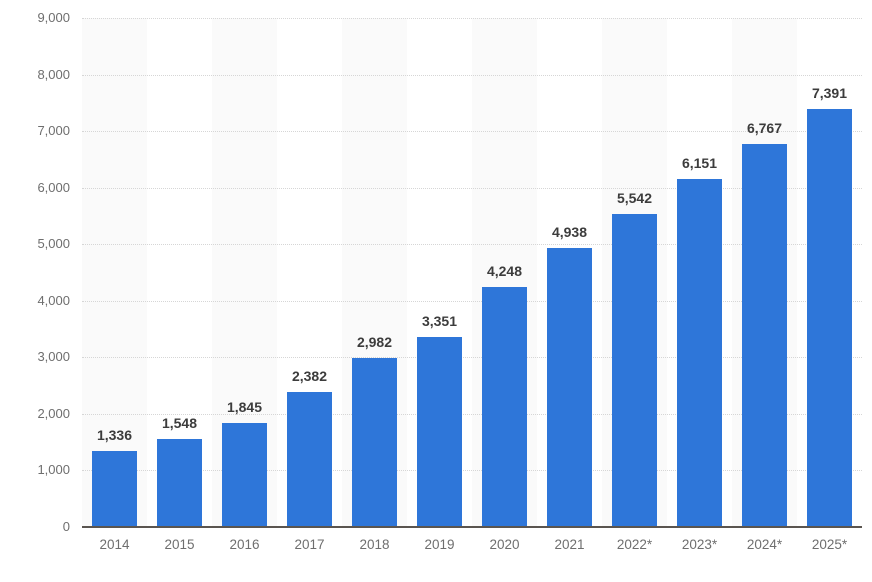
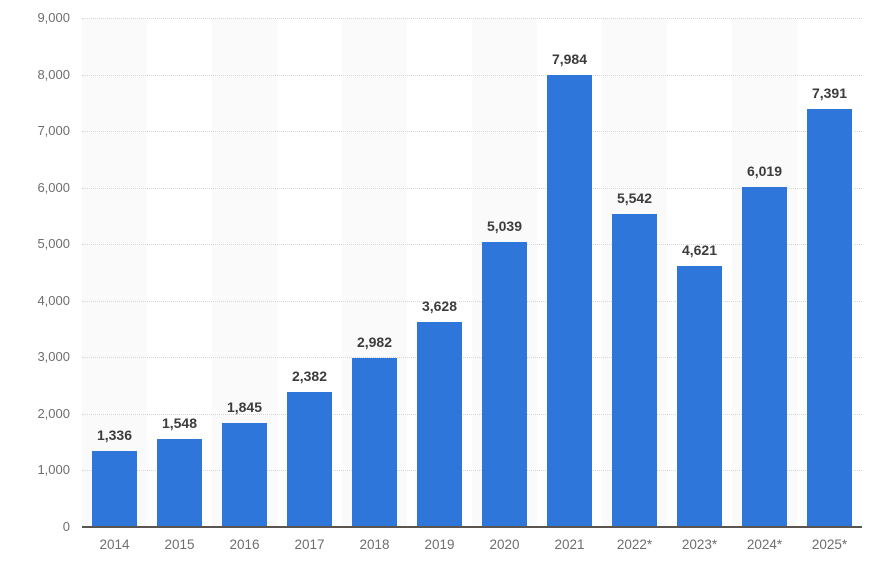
2019: 3,351 -> 3,628
2020: 4,248 -> 5,039
2021: 4,938 -> 7,984
2023*: 6,151 -> 4,621
2024*: 6,767 -> 6,019
